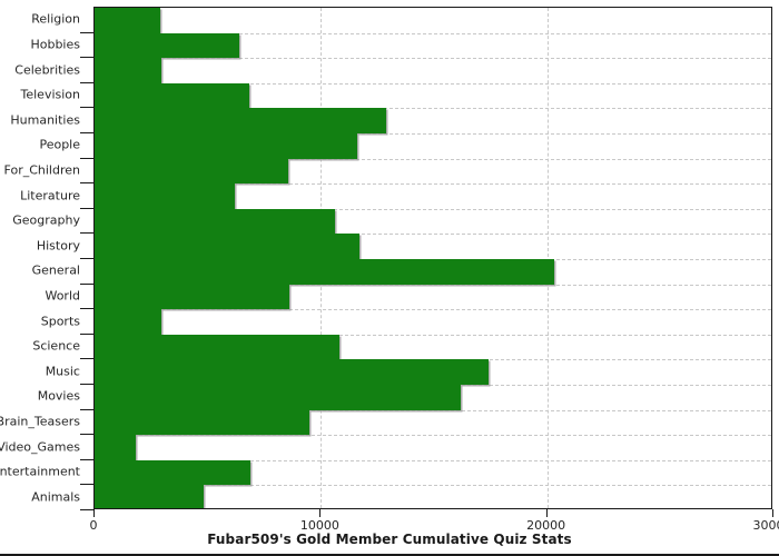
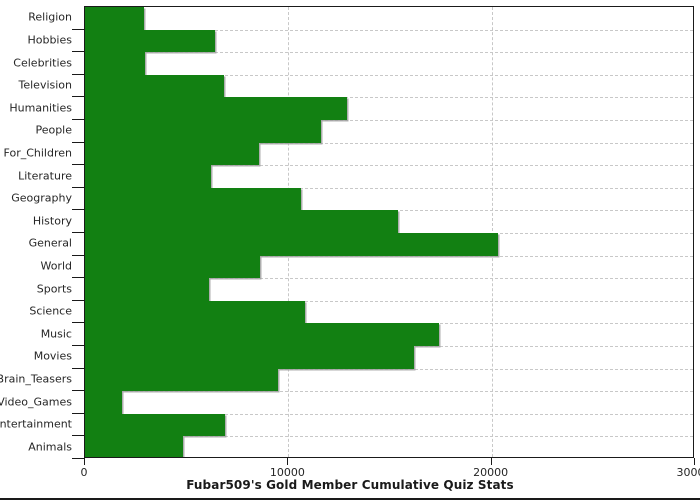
History: 11700 -> 15400
Sports: 3000 -> 6100
